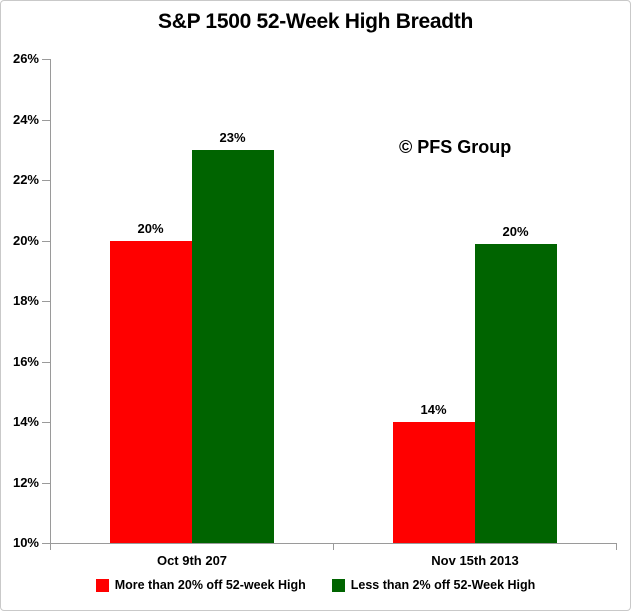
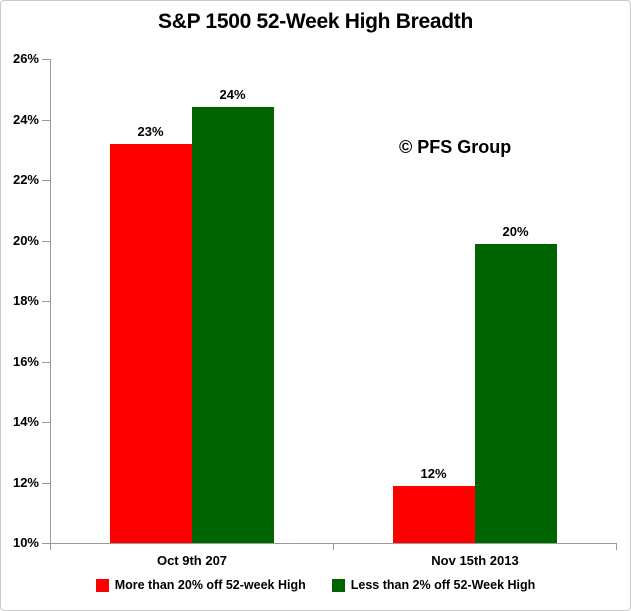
More than 20% off 52-week High/Oct 9th 207: 20% -> 23%
Less than 2% off 52-Week High/Oct 9th 207: 23% -> 24%
More than 20% off 52-week High/Nov 15th 2013: 14% -> 12%
